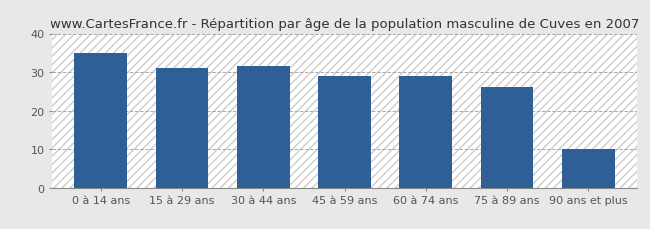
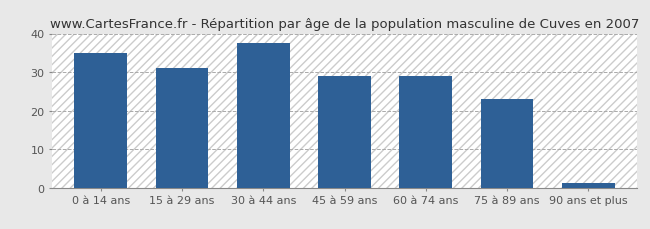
30 à 44 ans: 31.5 -> 37.5
75 à 89 ans: 26.0 -> 23.0
90 ans et plus: 10.0 -> 1.2
